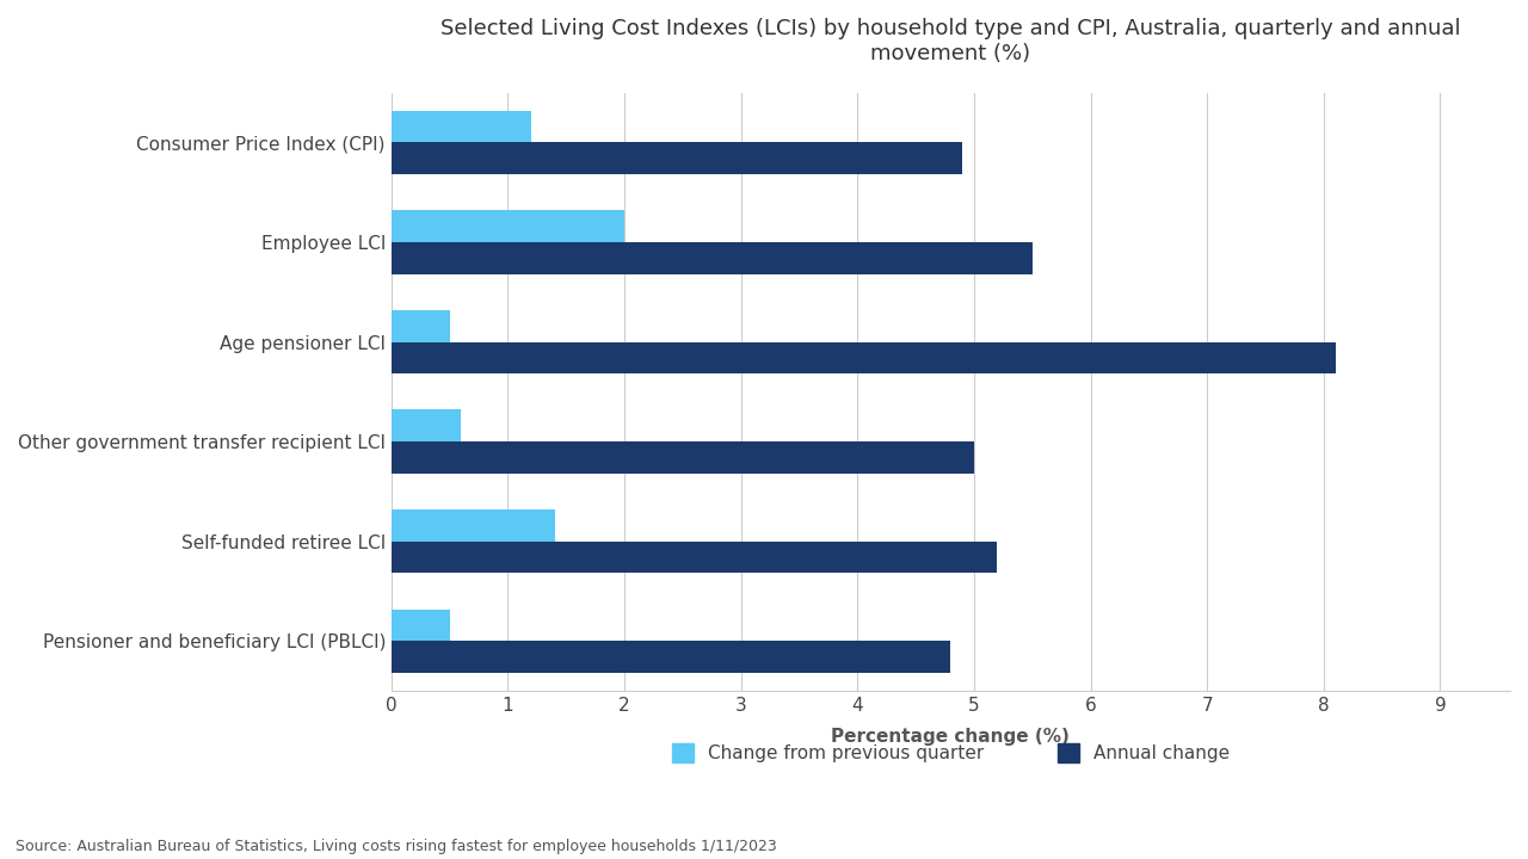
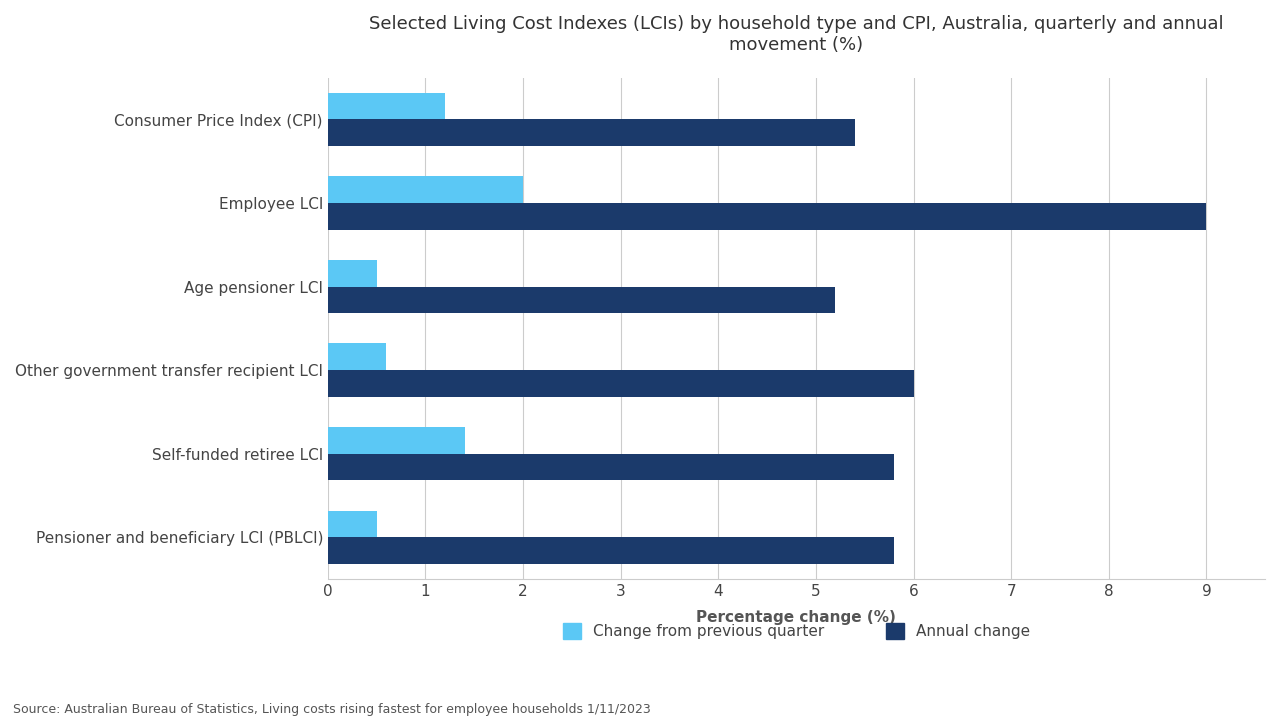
Annual change/Consumer Price Index (CPI): 4.9 -> 5.4
Annual change/Employee LCI: 5.5 -> 9.0
Annual change/Age pensioner LCI: 8.1 -> 5.2
Annual change/Other government transfer recipient LCI: 5.0 -> 6.0
Annual change/Self-funded retiree LCI: 5.2 -> 5.8
Annual change/Pensioner and beneficiary LCI (PBLCI): 4.8 -> 5.8
